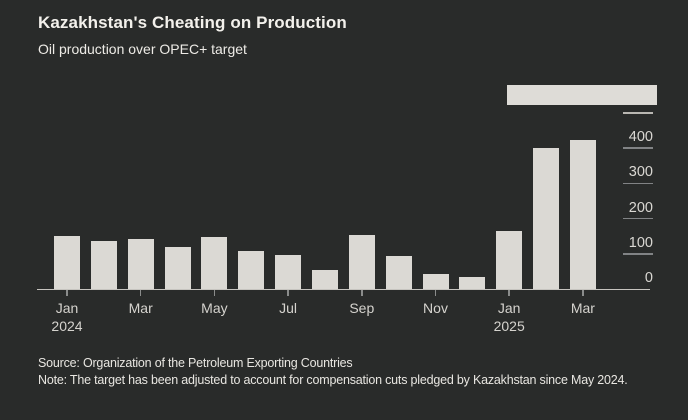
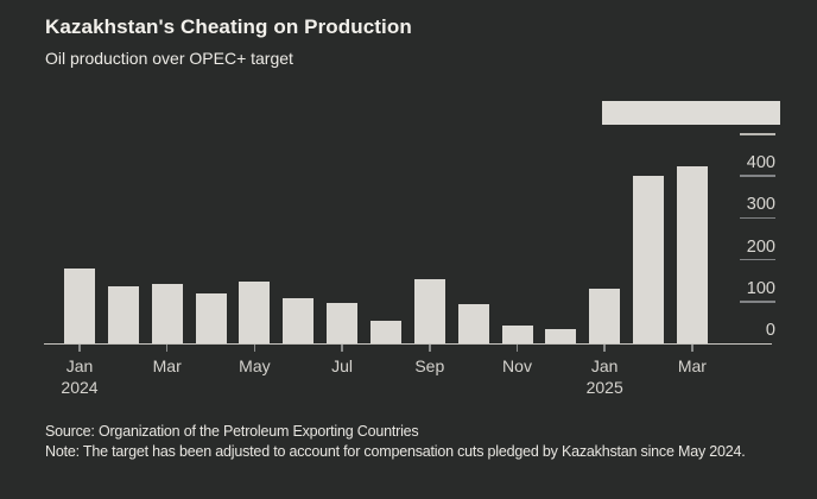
Jan 2024: 150 -> 180
Jan 2025: 160 -> 130
